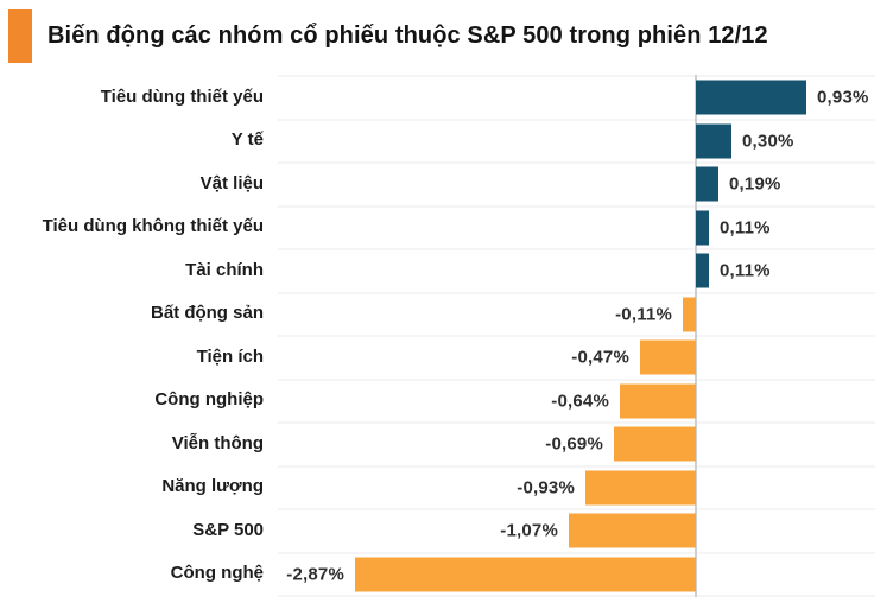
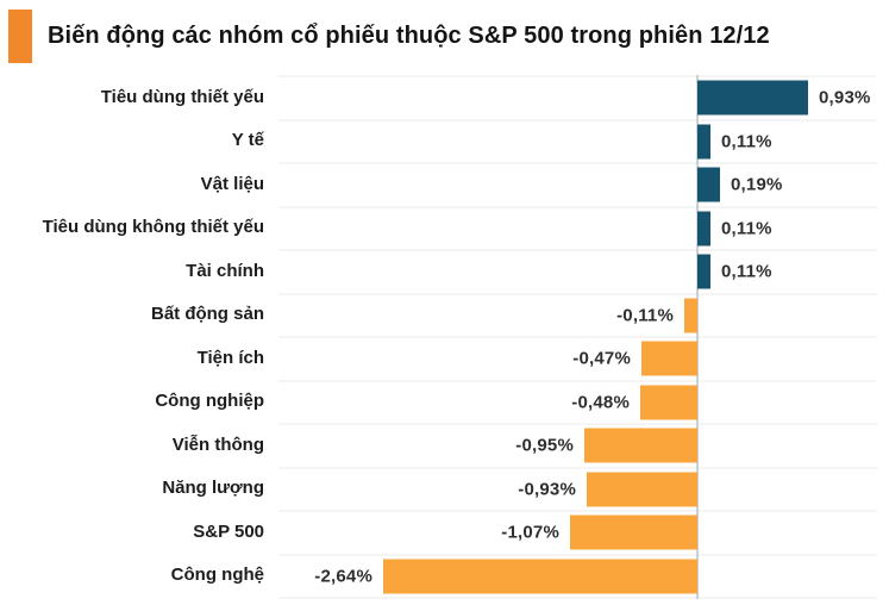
Y tế: 0,30% -> 0,11%
Công nghiệp: -0,64% -> -0,48%
Viễn thông: -0,69% -> -0,95%
Công nghệ: -2,87% -> -2,64%
